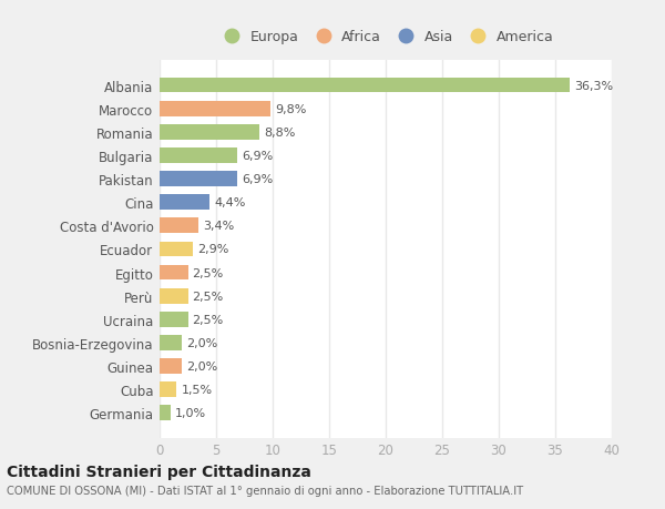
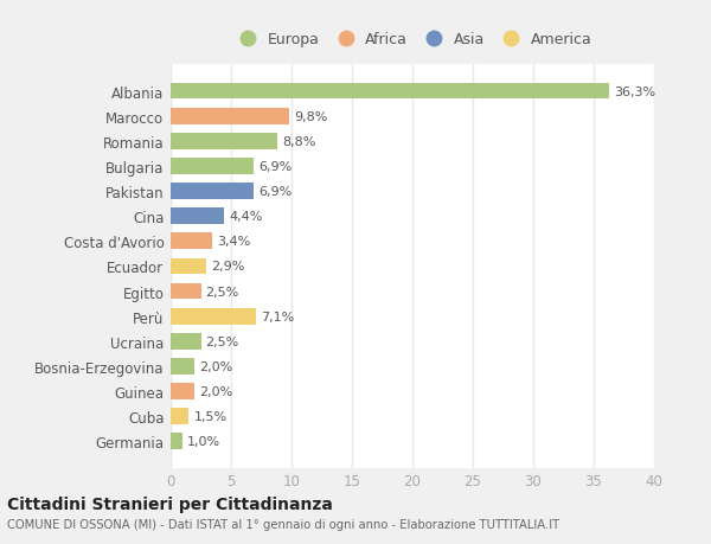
Perù: 2,5% -> 7,1%
